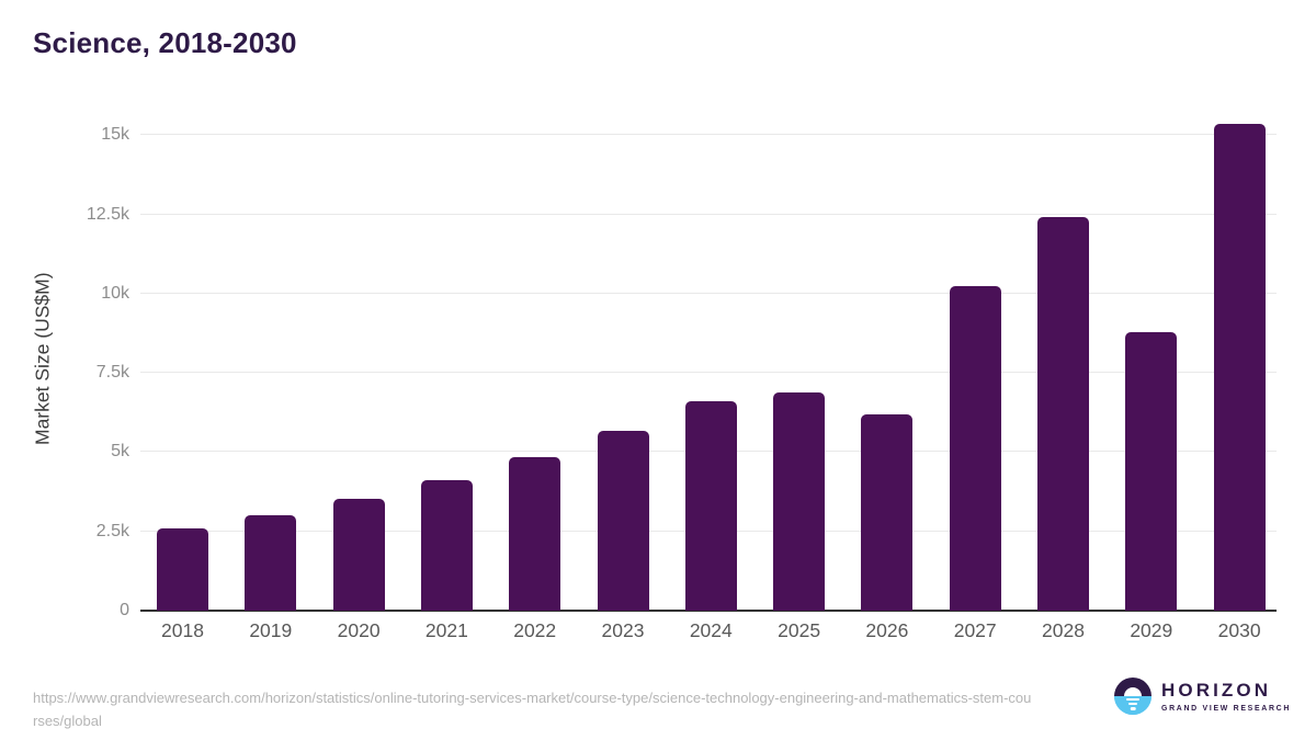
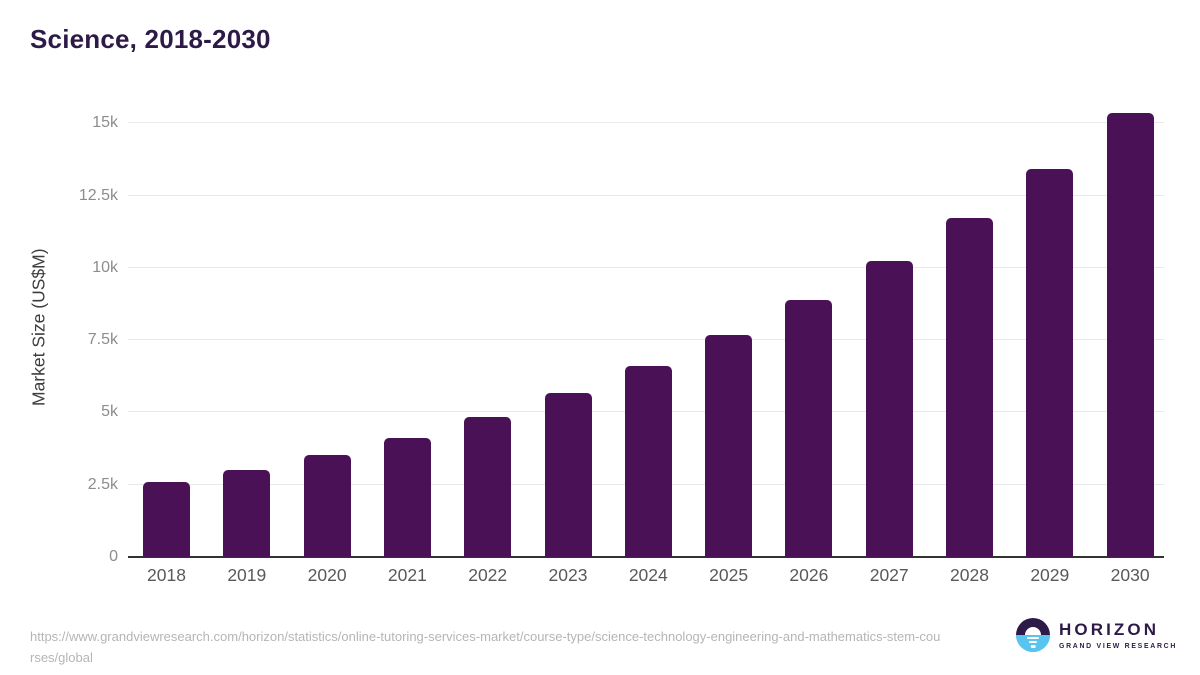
2025: 6.9k -> 7.7k
2026: 6.2k -> 8.9k
2028: 12.4k -> 11.7k
2029: 8.8k -> 13.4k
